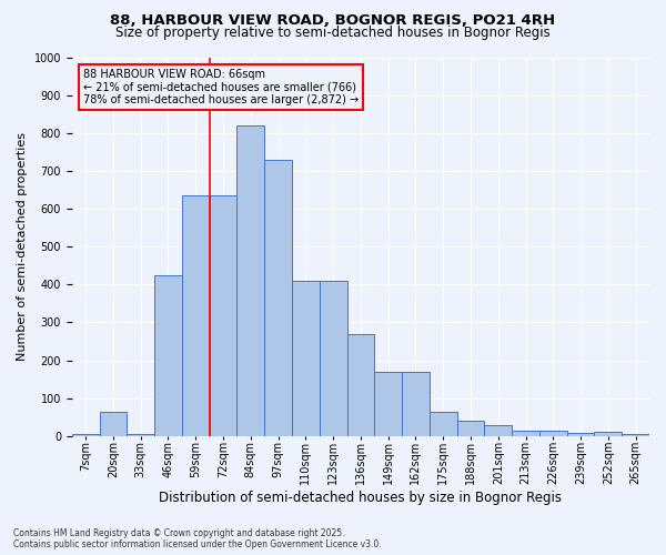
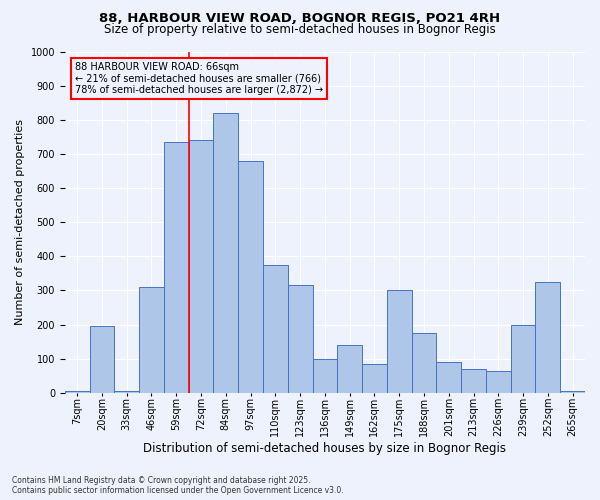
20sqm: 65 -> 195
46sqm: 425 -> 310
59sqm: 635 -> 735
72sqm: 635 -> 740
97sqm: 730 -> 680
110sqm: 410 -> 375
123sqm: 410 -> 315
136sqm: 270 -> 100
149sqm: 170 -> 140
162sqm: 170 -> 85
175sqm: 65 -> 300
188sqm: 40 -> 175
201sqm: 30 -> 90
213sqm: 15 -> 70
226sqm: 15 -> 65
239sqm: 8 -> 200
252sqm: 10 -> 325
